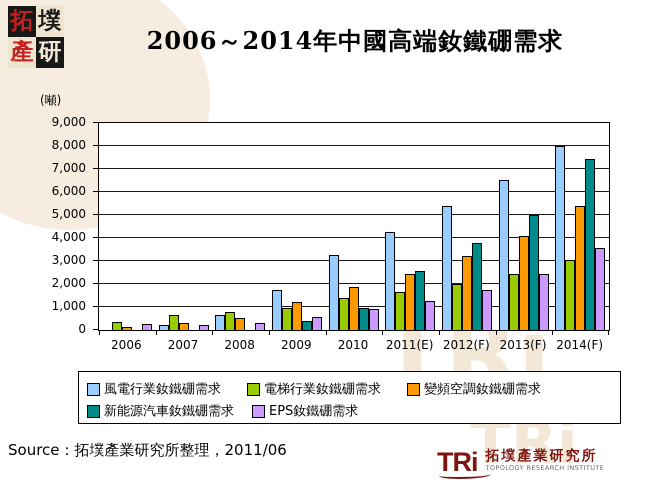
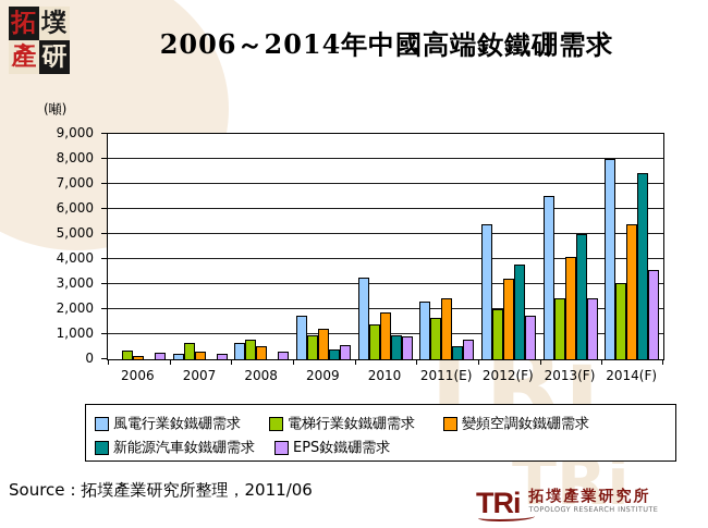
風電行業釹鐵硼需求/2011(E): 4200 -> 2300
新能源汽車釹鐵硼需求/2011(E): 2600 -> 500
EPS釹鐵硼需求/2011(E): 1200 -> 800
